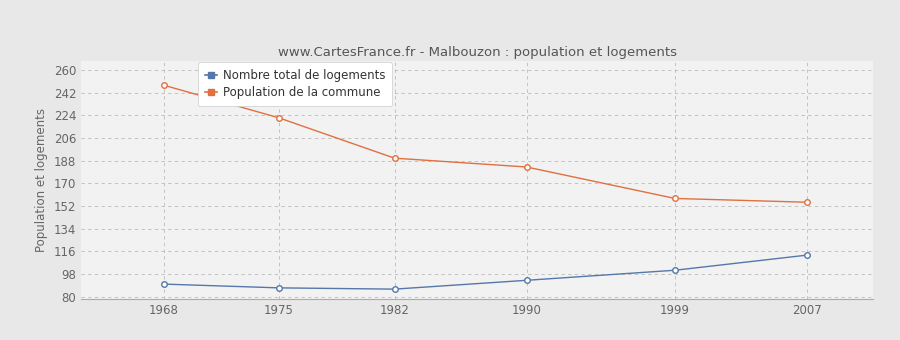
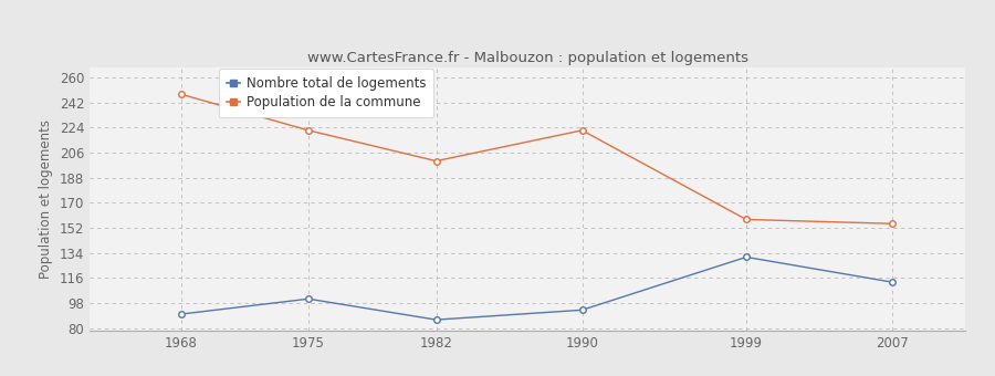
Nombre total de logements/1975: 87 -> 101
Population de la commune/1982: 190 -> 200
Population de la commune/1990: 183 -> 222
Nombre total de logements/1999: 101 -> 131
